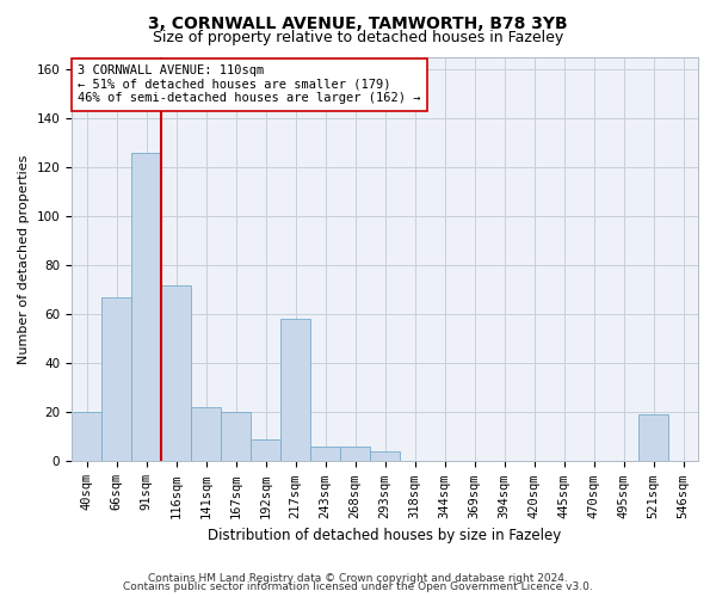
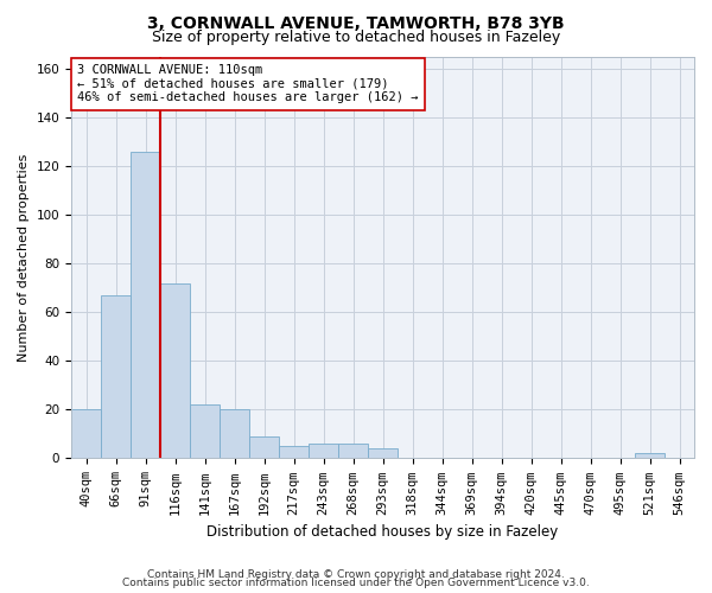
217sqm: 58 -> 5
521sqm: 19 -> 2
